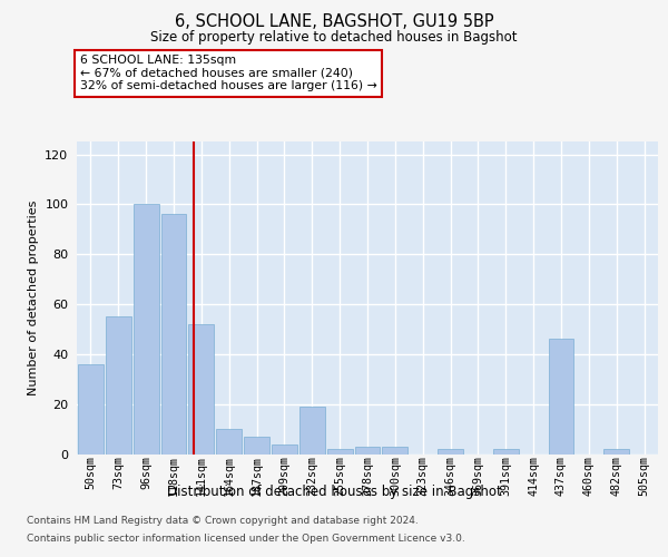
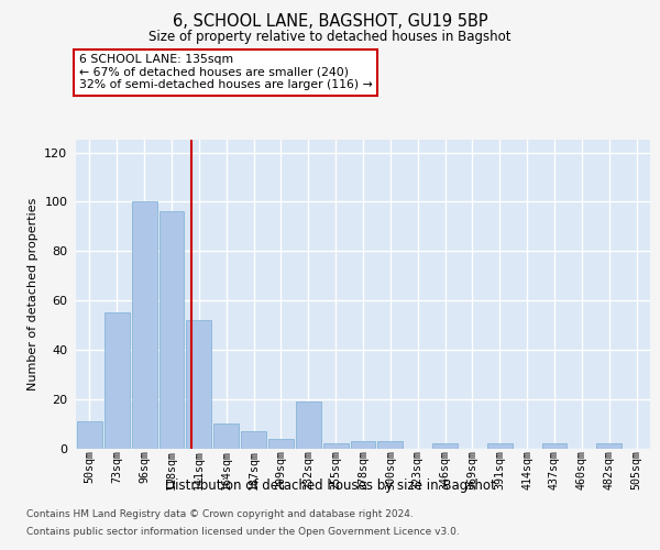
50sqm: 36 -> 11
437sqm: 46 -> 2
